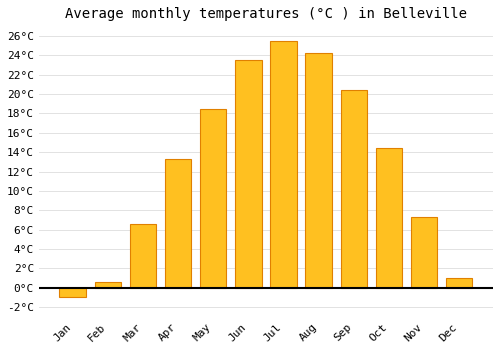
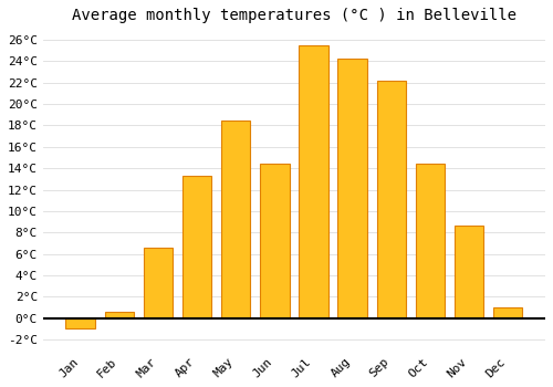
Jun: 23.5°C -> 14.4°C
Sep: 20.4°C -> 22.2°C
Nov: 7.3°C -> 8.6°C
